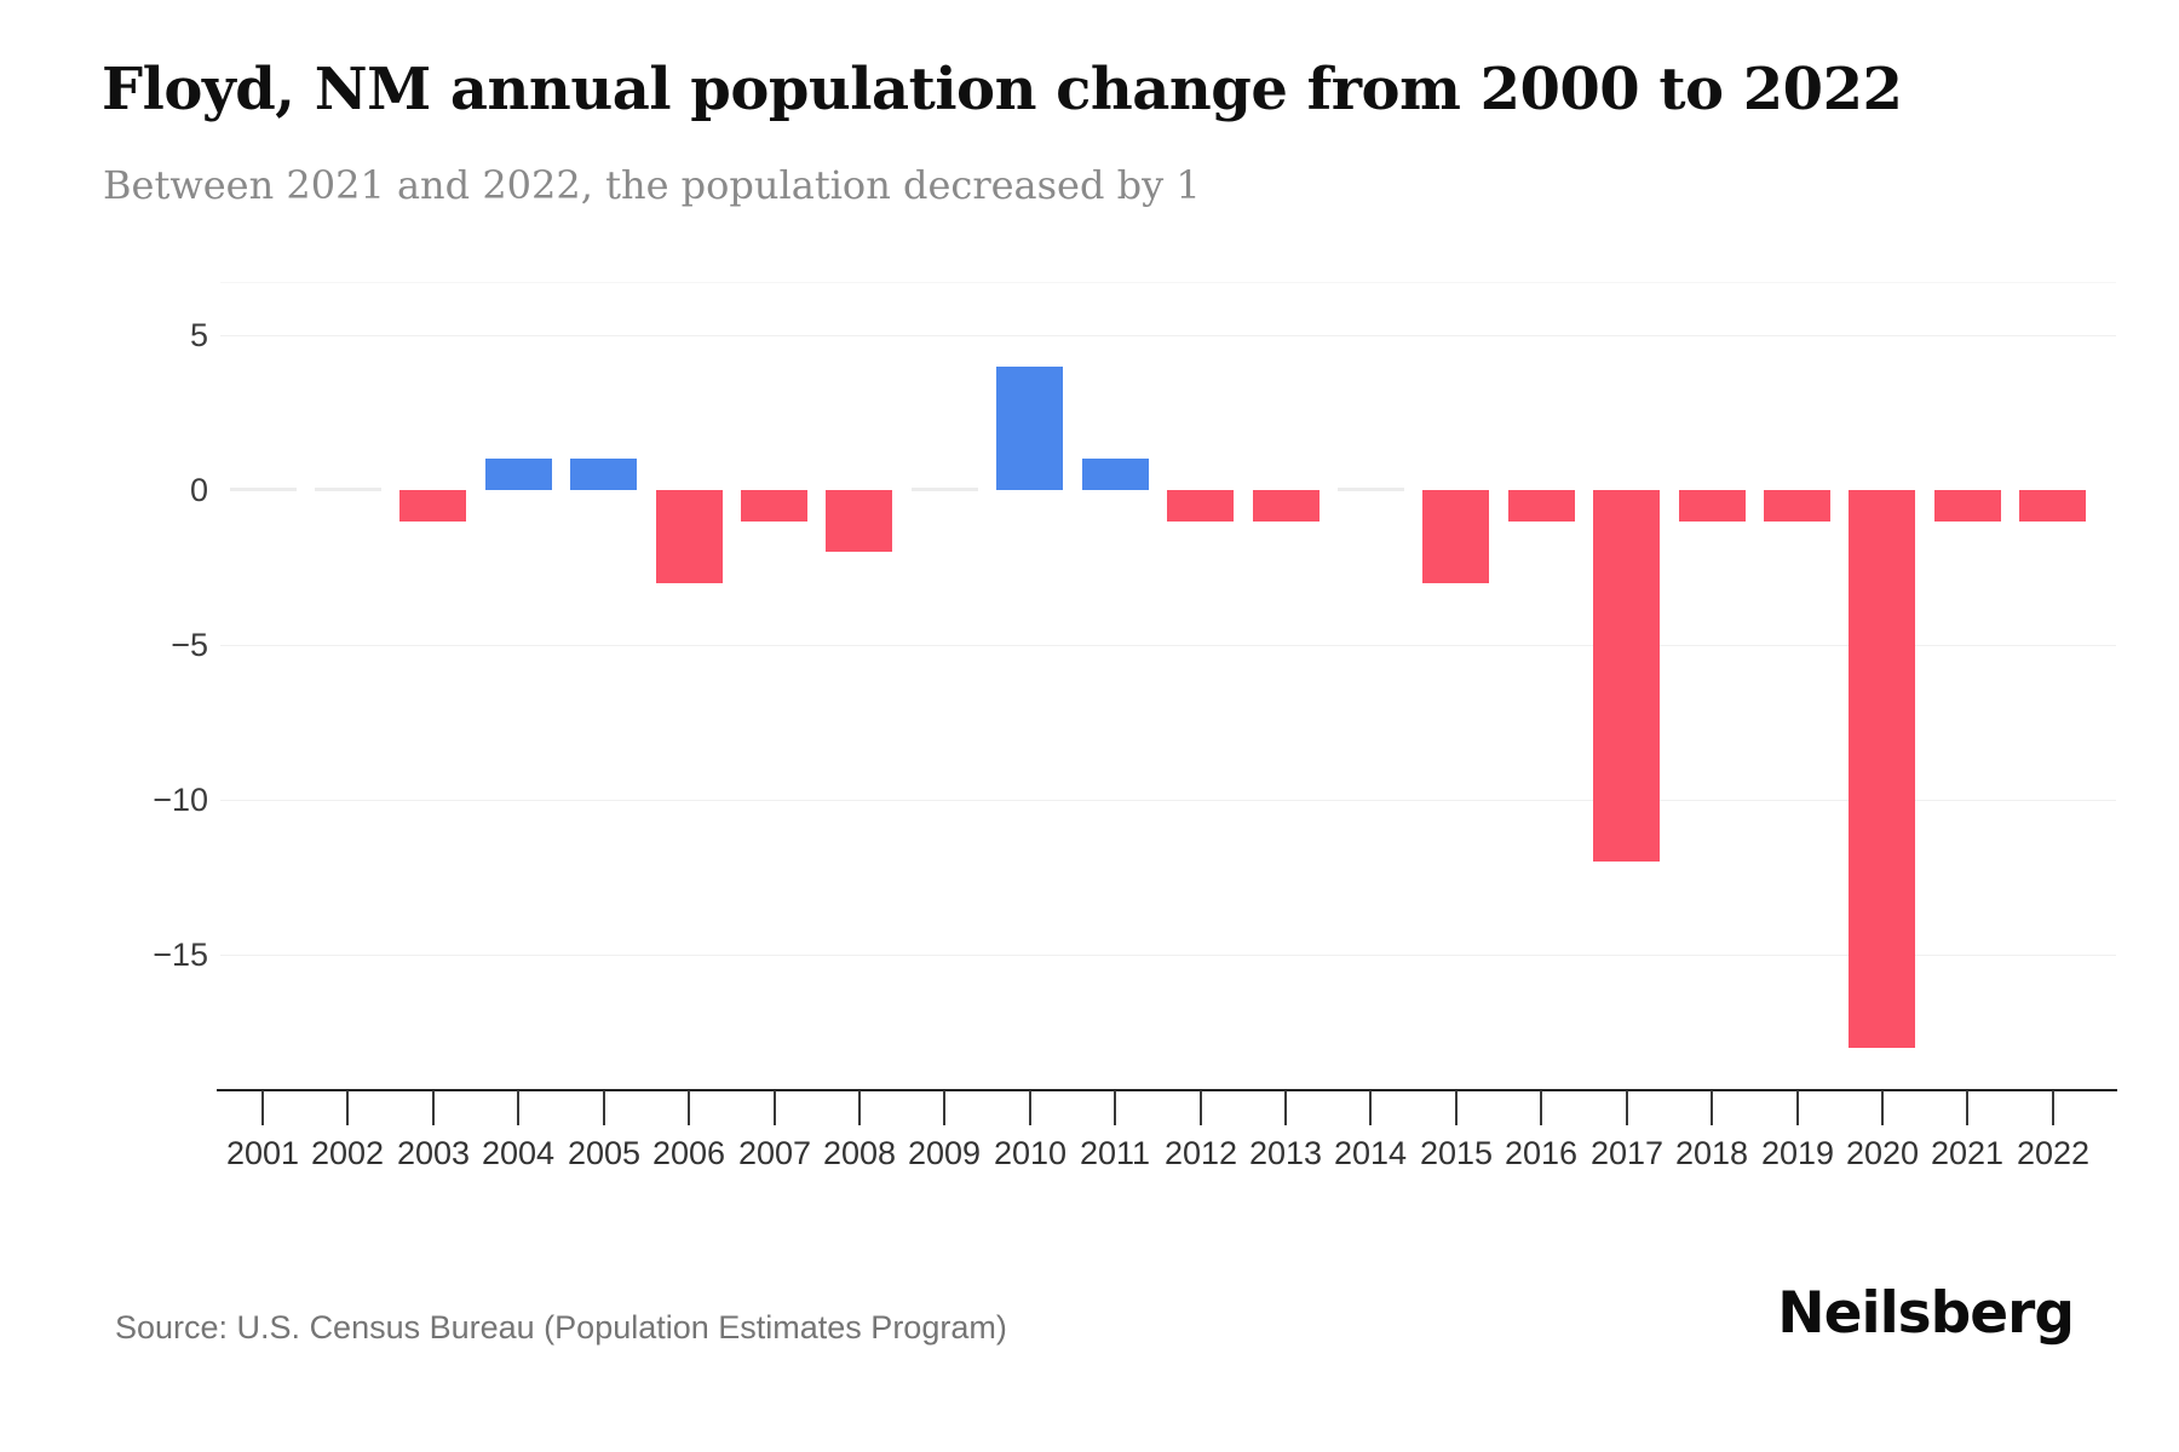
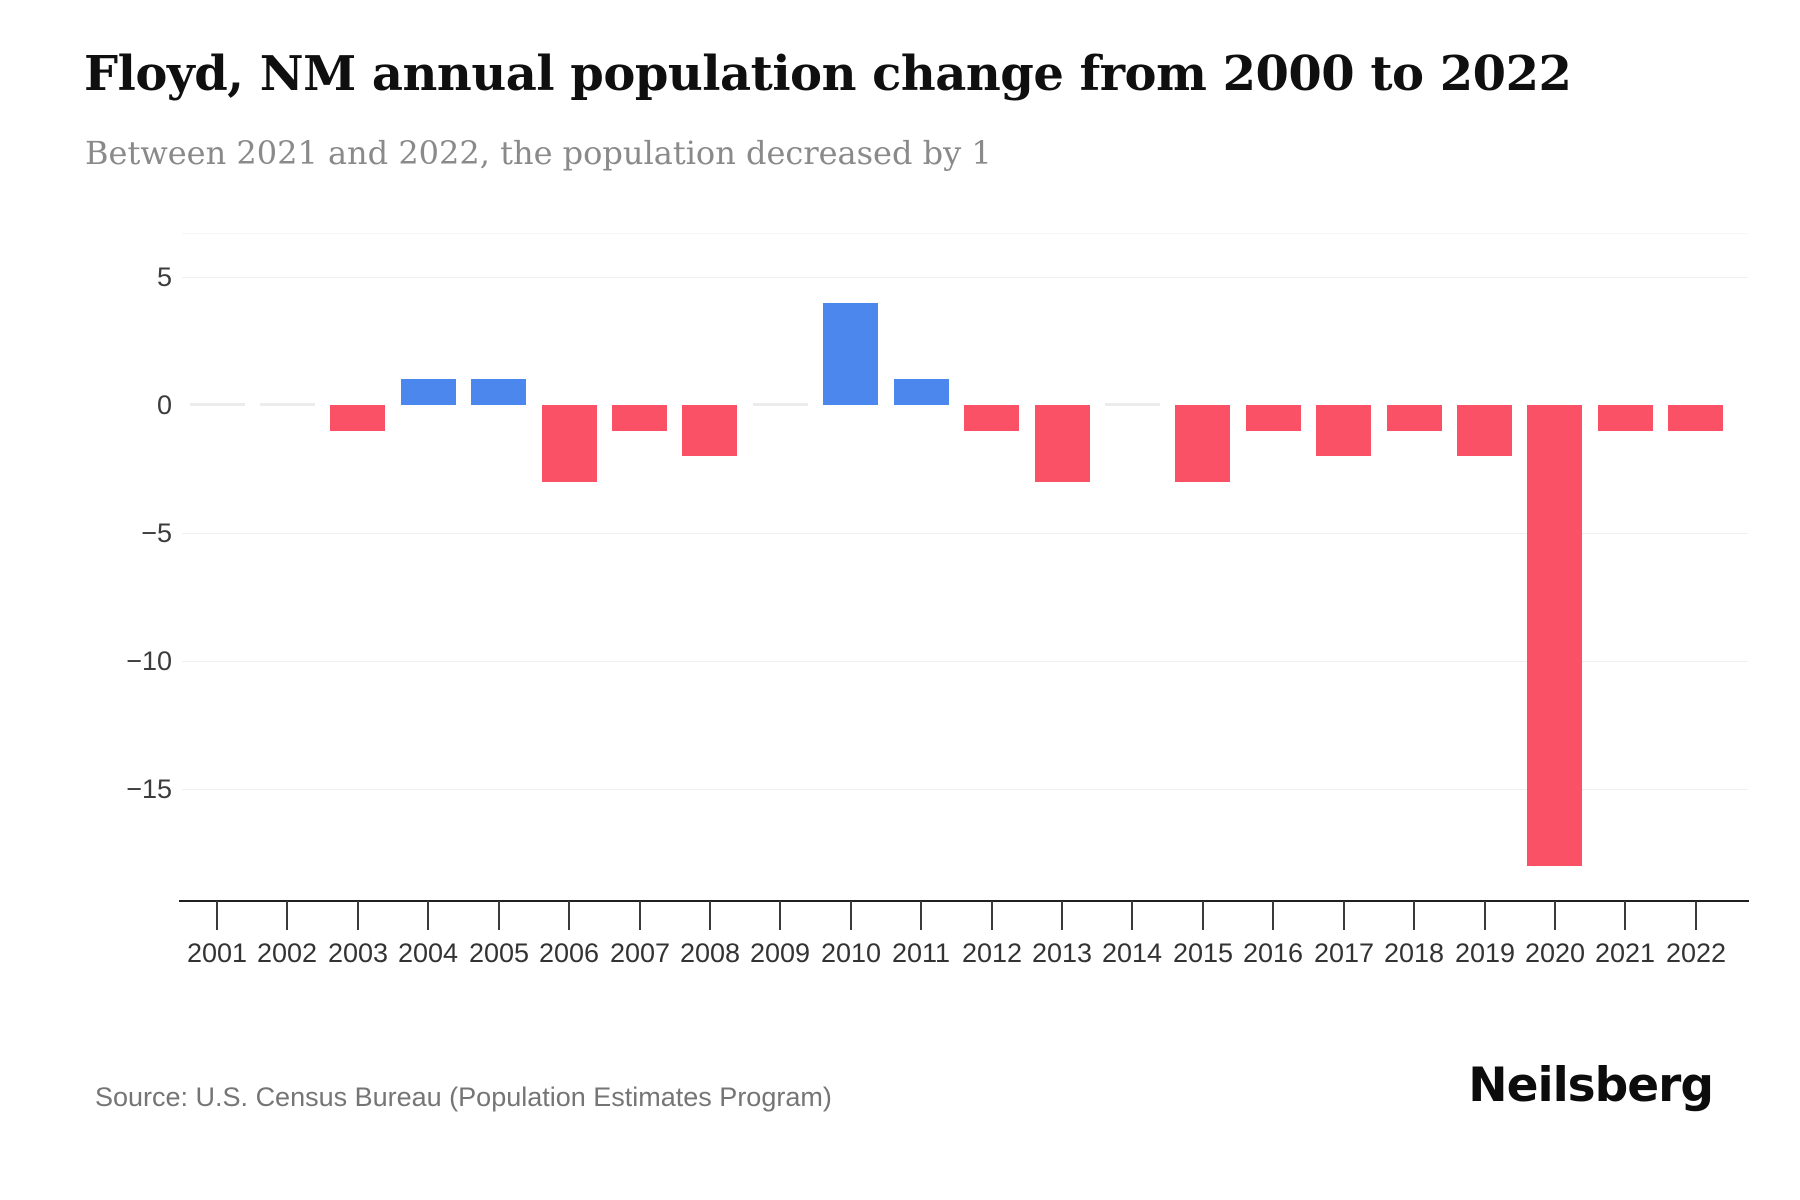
2013: -1 -> -3
2017: -12 -> -2
2019: -1 -> -2
